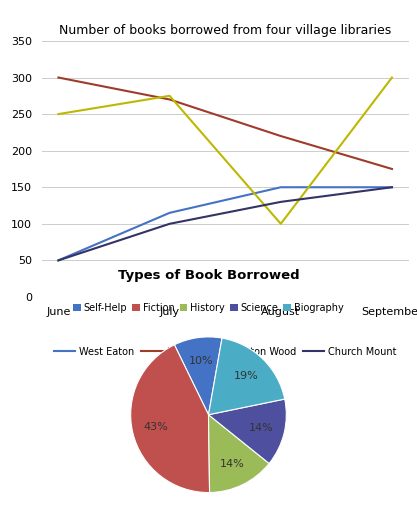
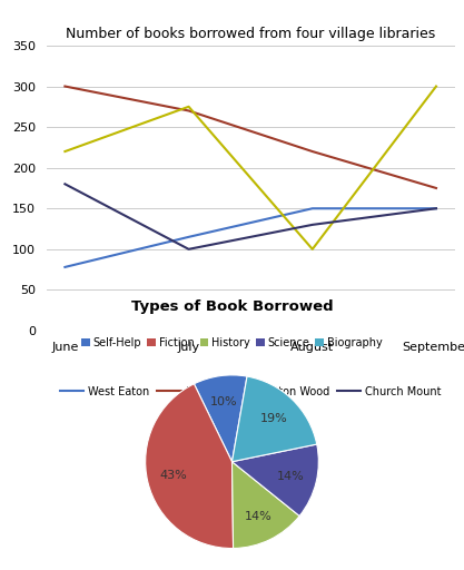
West Eaton/June: 50 -> 78
Sutton Wood/June: 250 -> 220
Church Mount/June: 50 -> 180
